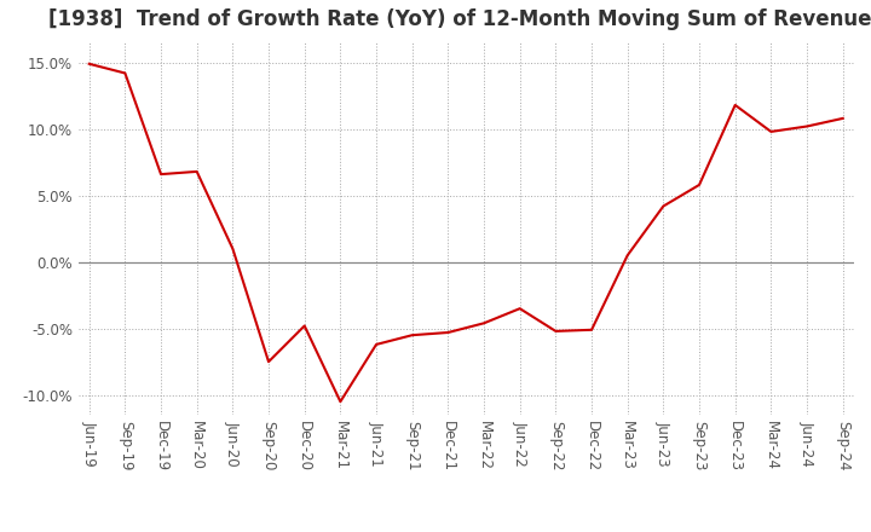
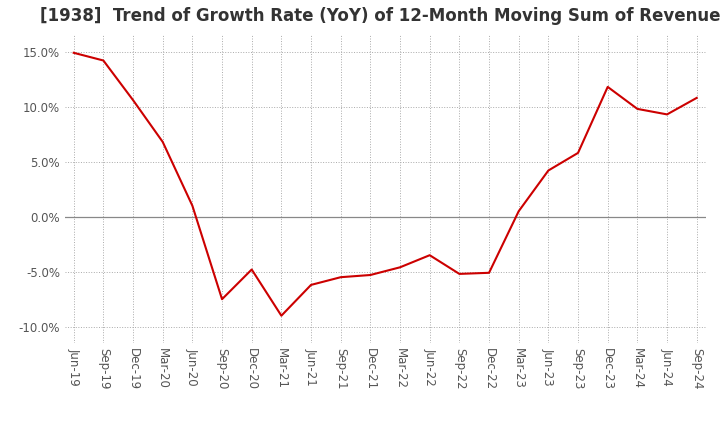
Dec-19: 6.6% -> 10.6%
Mar-21: -10.5% -> -9.0%
Jun-24: 10.2% -> 9.3%
